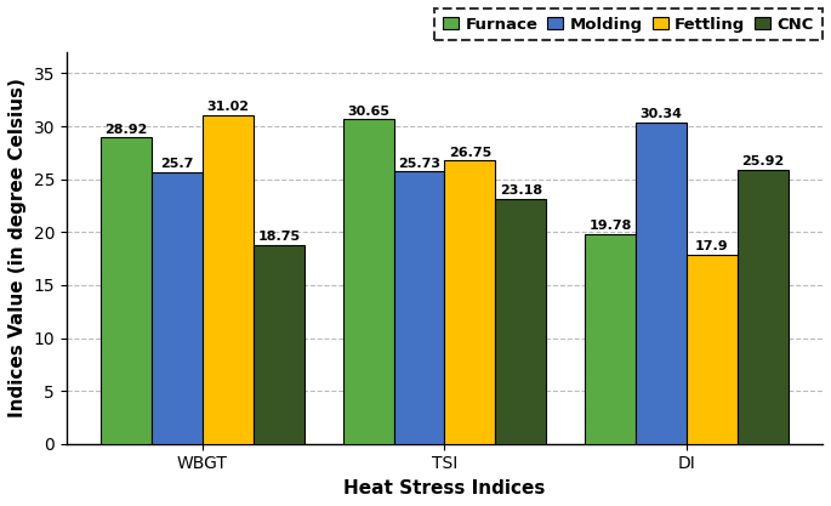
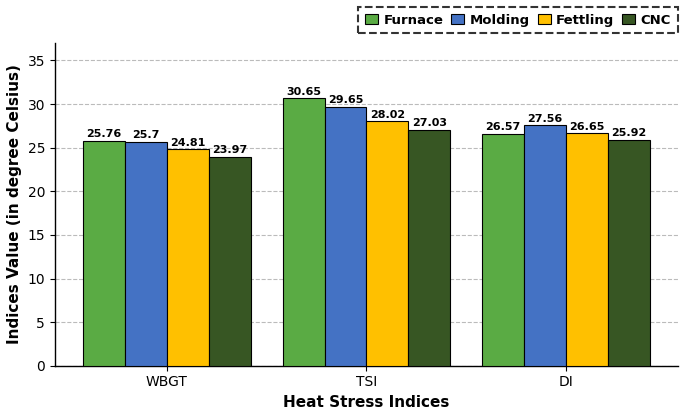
Furnace/WBGT: 28.92 -> 25.76
Fettling/WBGT: 31.02 -> 24.81
CNC/WBGT: 18.75 -> 23.97
Molding/TSI: 25.73 -> 29.65
Fettling/TSI: 26.75 -> 28.02
CNC/TSI: 23.18 -> 27.03
Furnace/DI: 19.78 -> 26.57
Molding/DI: 30.34 -> 27.56
Fettling/DI: 17.9 -> 26.65
